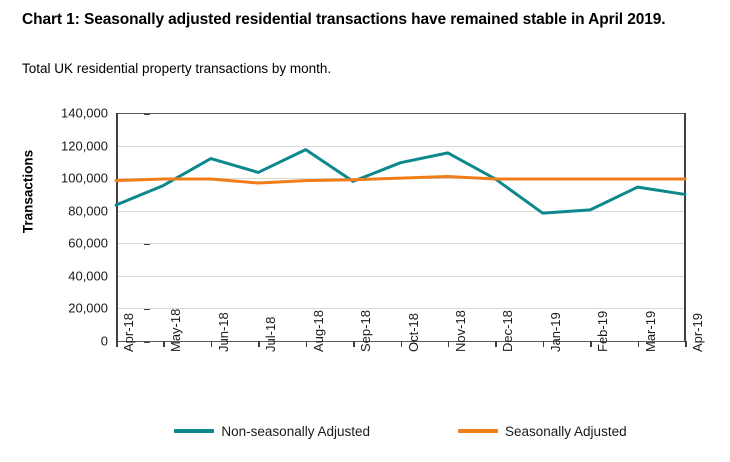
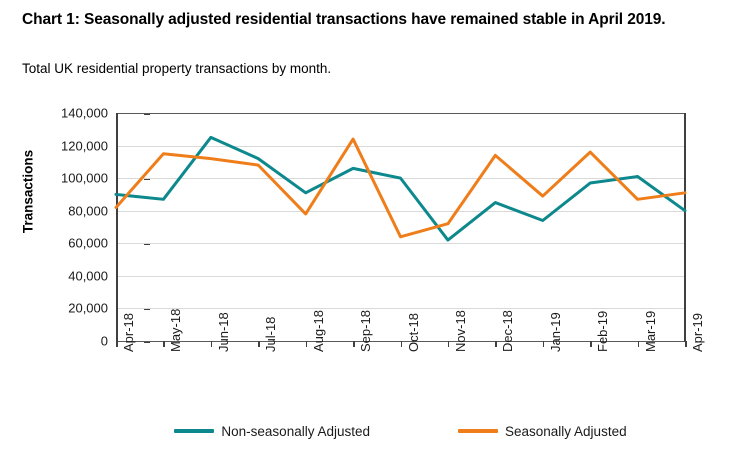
Non-seasonally Adjusted/Apr-18: 84000 -> 90000
Seasonally Adjusted/Apr-18: 98000 -> 82000
Non-seasonally Adjusted/May-18: 96000 -> 87000
Seasonally Adjusted/May-18: 100000 -> 115000
Non-seasonally Adjusted/Jun-18: 112000 -> 125000
Seasonally Adjusted/Jun-18: 100000 -> 112000
Non-seasonally Adjusted/Jul-18: 104000 -> 112000
Seasonally Adjusted/Jul-18: 97000 -> 108000
Non-seasonally Adjusted/Aug-18: 118000 -> 91000
Seasonally Adjusted/Aug-18: 98000 -> 78000
Non-seasonally Adjusted/Sep-18: 98000 -> 106000
Seasonally Adjusted/Sep-18: 99000 -> 124000
Non-seasonally Adjusted/Oct-18: 110000 -> 100000
Seasonally Adjusted/Oct-18: 100000 -> 64000
Non-seasonally Adjusted/Nov-18: 116000 -> 62000
Seasonally Adjusted/Nov-18: 101000 -> 72000
Non-seasonally Adjusted/Dec-18: 100000 -> 85000
Seasonally Adjusted/Dec-18: 100000 -> 114000
Non-seasonally Adjusted/Jan-19: 78000 -> 74000
Seasonally Adjusted/Jan-19: 100000 -> 89000
Non-seasonally Adjusted/Feb-19: 80000 -> 97000
Seasonally Adjusted/Feb-19: 100000 -> 116000
Non-seasonally Adjusted/Mar-19: 94000 -> 101000
Seasonally Adjusted/Mar-19: 100000 -> 87000
Non-seasonally Adjusted/Apr-19: 90000 -> 80000
Seasonally Adjusted/Apr-19: 100000 -> 91000
